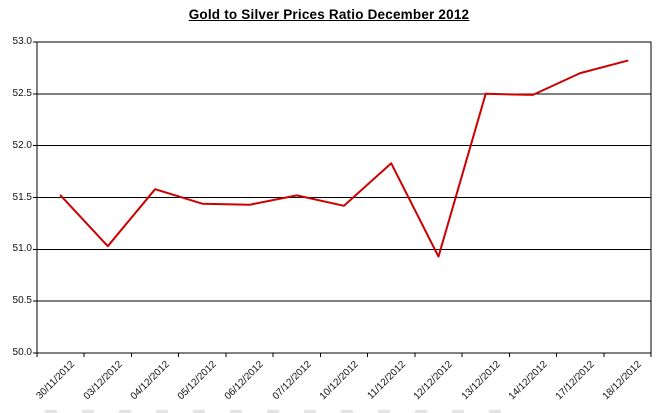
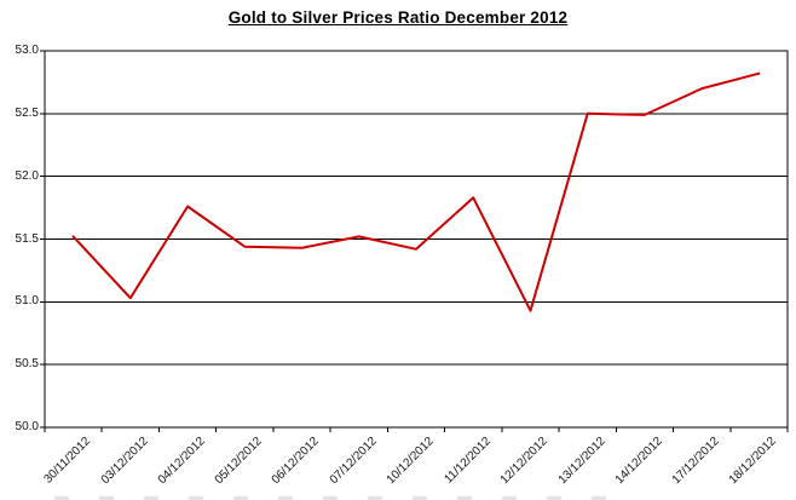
04/12/2012: 51.58 -> 51.76
